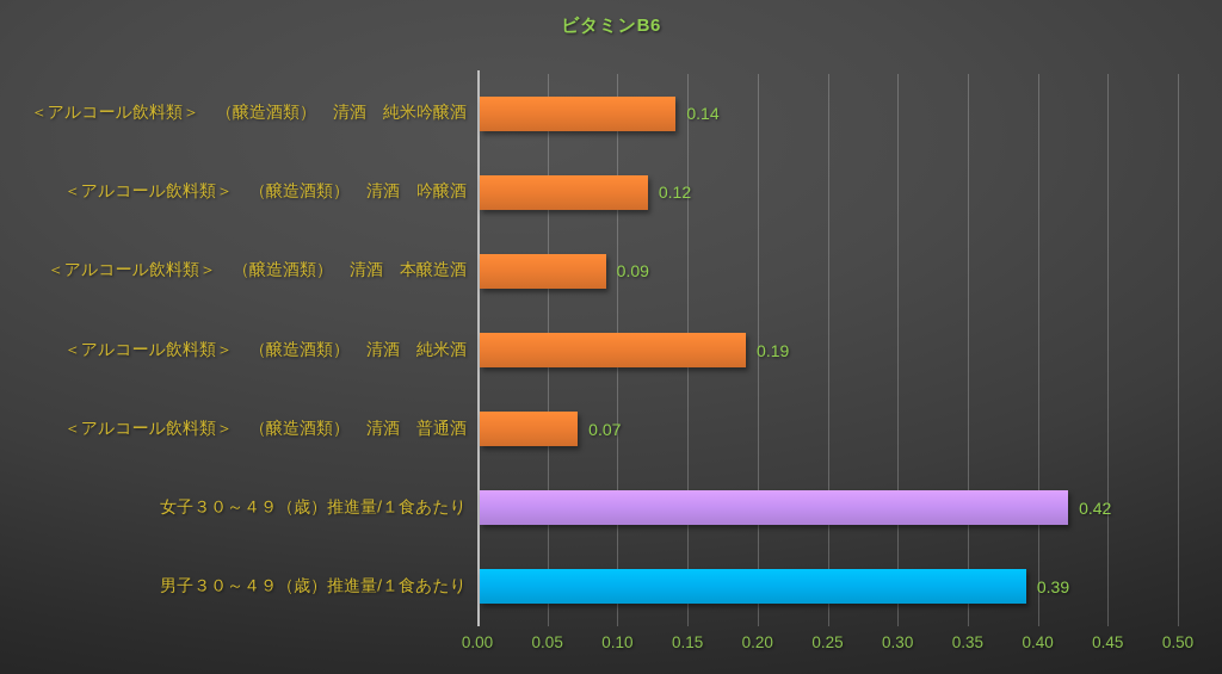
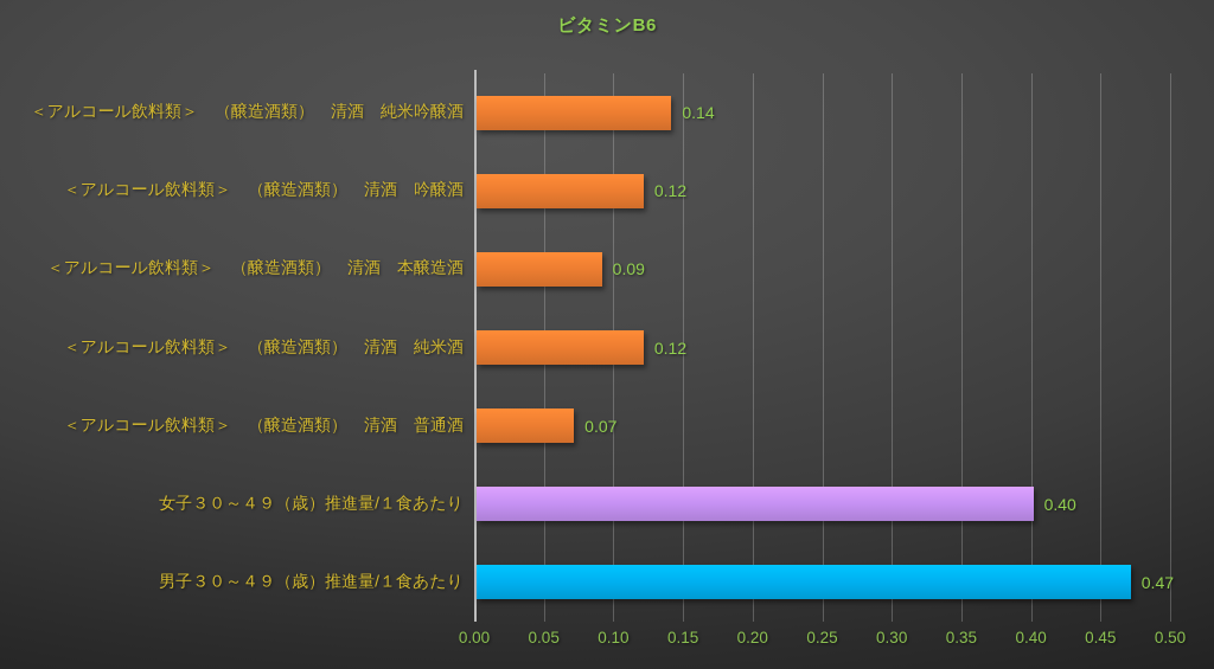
＜アルコール飲料類＞ （醸造酒類） 清酒 純米酒: 0.19 -> 0.12
女子３０～４９（歳）推進量/１食あたり: 0.42 -> 0.40
男子３０～４９（歳）推進量/１食あたり: 0.39 -> 0.47
